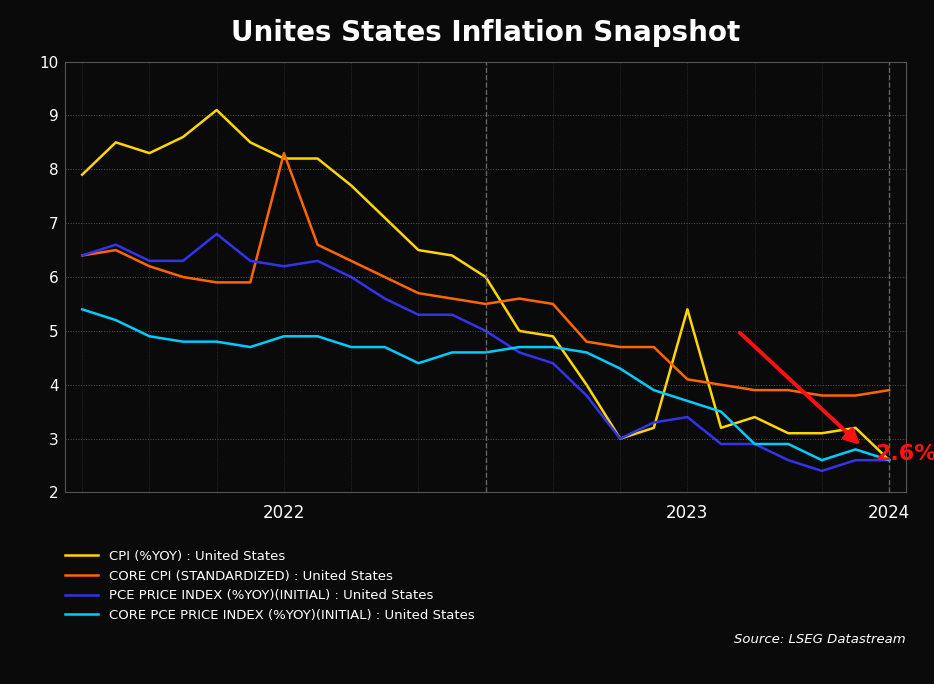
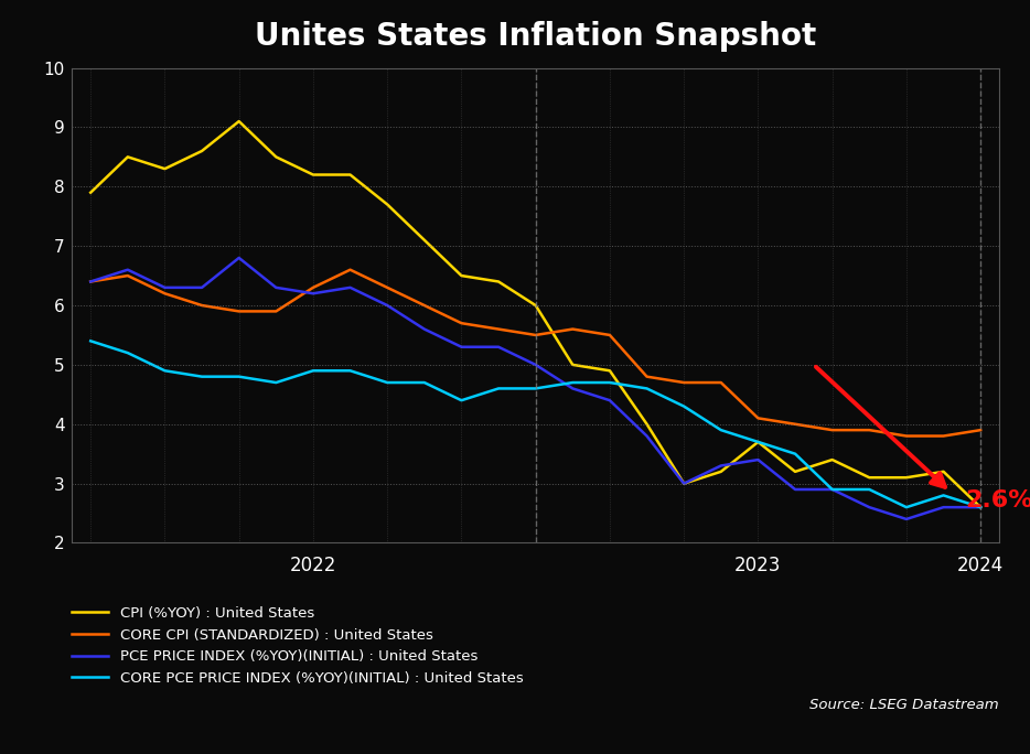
CORE CPI (STANDARDIZED) : United States/2022: 8.3 -> 6.3
CPI (%YOY) : United States/2023: 5.4 -> 3.7
